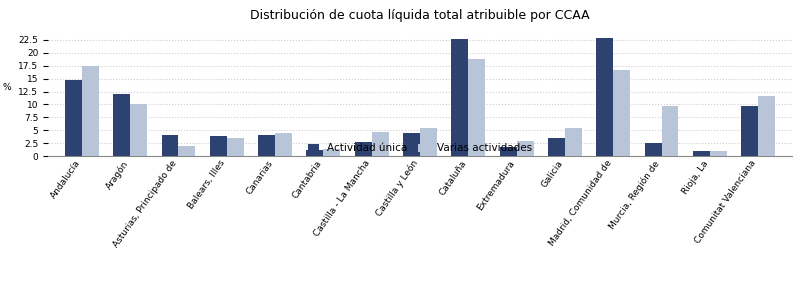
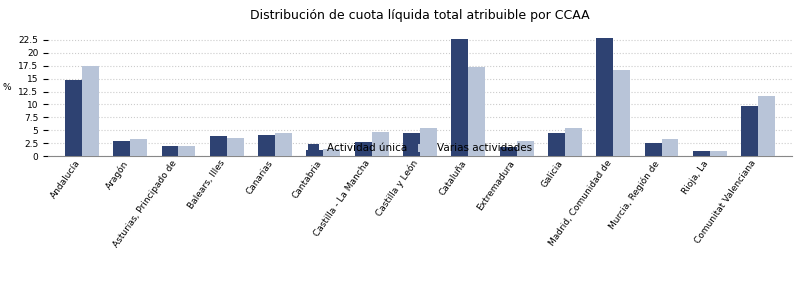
Actividad única/Aragón: 12.0 -> 3.0
Varias actividades/Aragón: 10.0 -> 3.3
Actividad única/Asturias, Principado de: 4.0 -> 2.0
Varias actividades/Cataluña: 18.8 -> 17.3
Actividad única/Galicia: 3.4 -> 4.4
Varias actividades/Murcia, Región de: 9.6 -> 3.2
